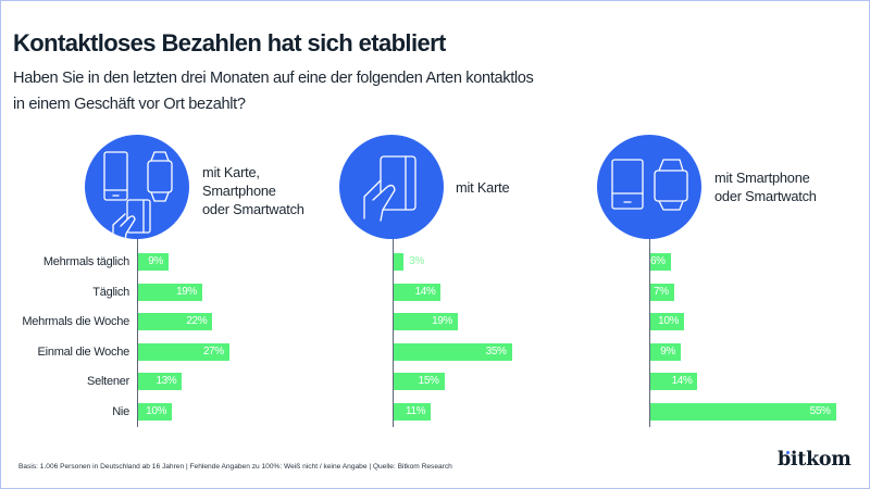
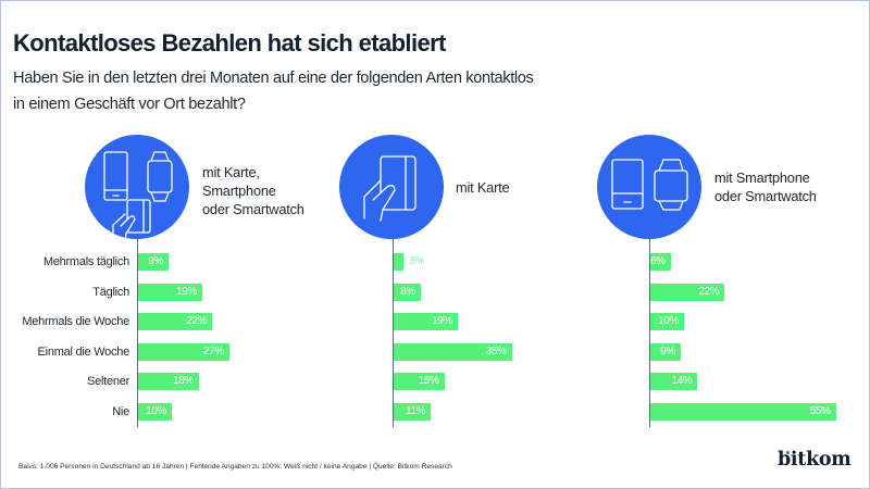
mit Karte, Smartphone oder Smartwatch/Seltener: 13% -> 18%
mit Karte/Täglich: 14% -> 8%
mit Smartphone oder Smartwatch/Täglich: 7% -> 22%
